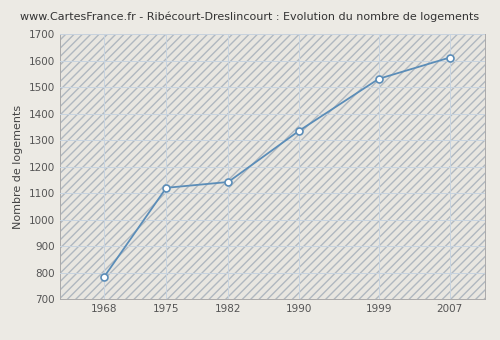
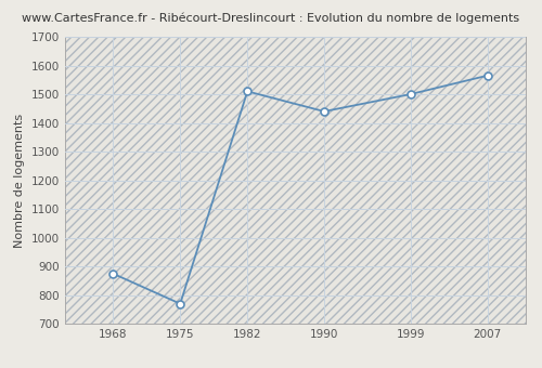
1968: 785 -> 875
1975: 1120 -> 770
1982: 1142 -> 1510
1990: 1335 -> 1440
1999: 1531 -> 1500
2007: 1611 -> 1565
